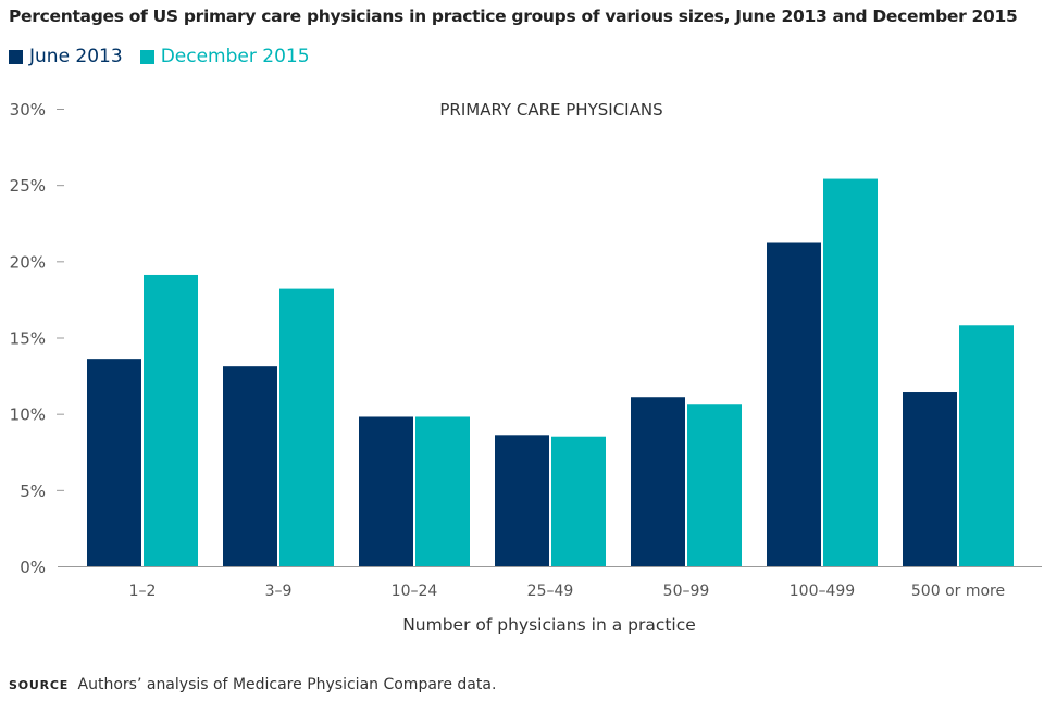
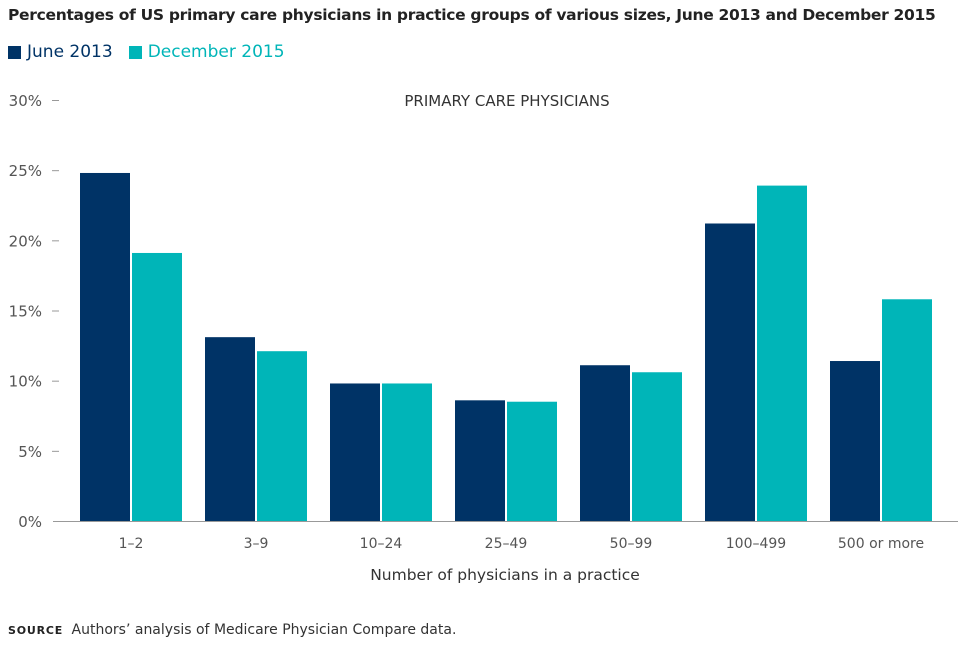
June 2013/1–2: 13.6% -> 24.8%
December 2015/3–9: 18.2% -> 12.1%
December 2015/100–499: 25.4% -> 23.9%
